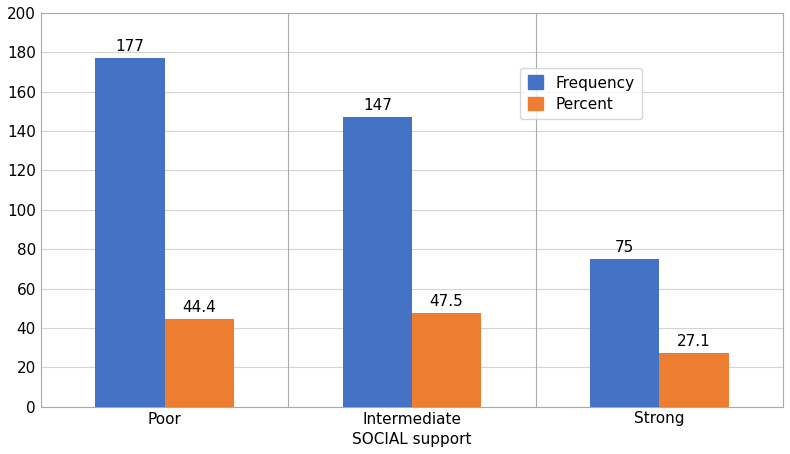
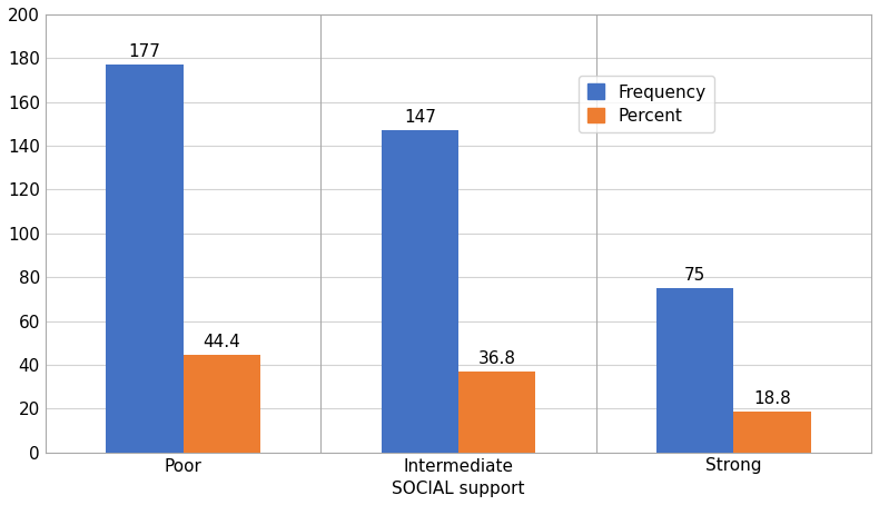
Percent/Intermediate: 47.5 -> 36.8
Percent/Strong: 27.1 -> 18.8
